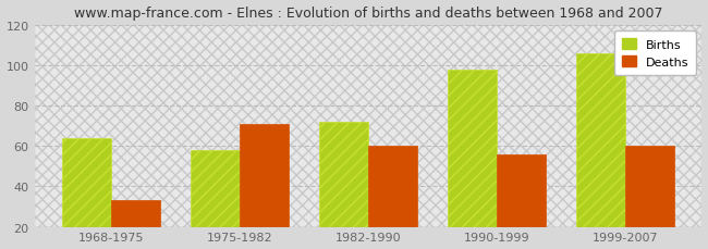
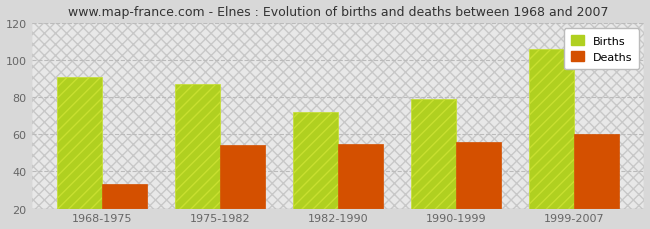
Births/1968-1975: 64 -> 91
Births/1975-1982: 58 -> 87
Deaths/1975-1982: 71 -> 54
Deaths/1982-1990: 60 -> 55
Births/1990-1999: 98 -> 79
